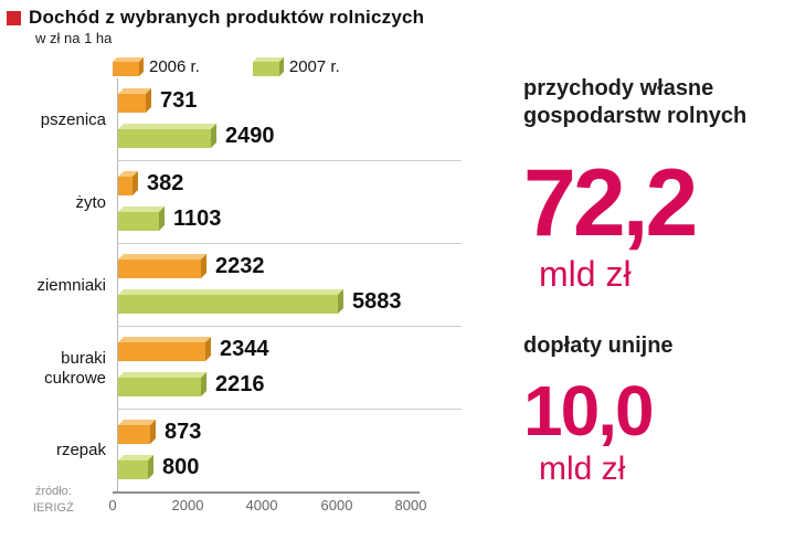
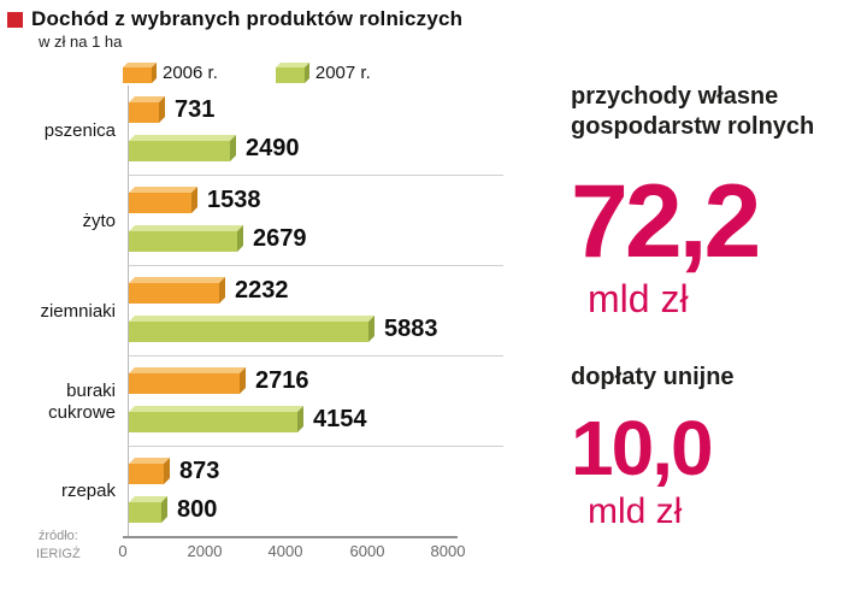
2006 r./żyto: 382 -> 1538
2007 r./żyto: 1103 -> 2679
2006 r./buraki cukrowe: 2344 -> 2716
2007 r./buraki cukrowe: 2216 -> 4154
